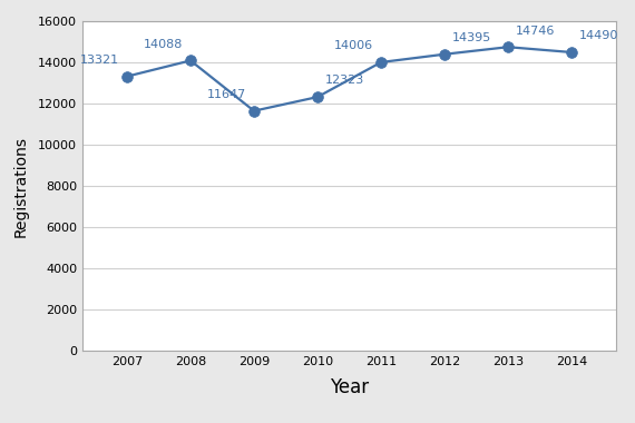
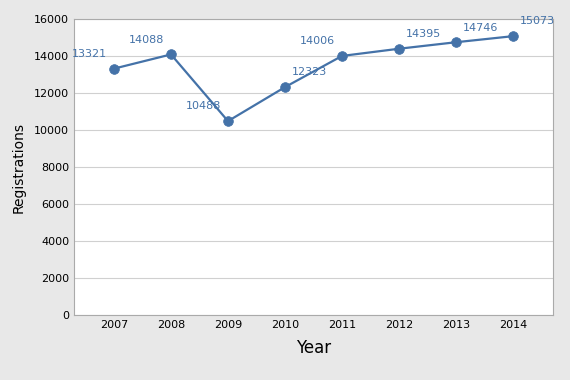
2009: 11647 -> 10488
2014: 14490 -> 15073
